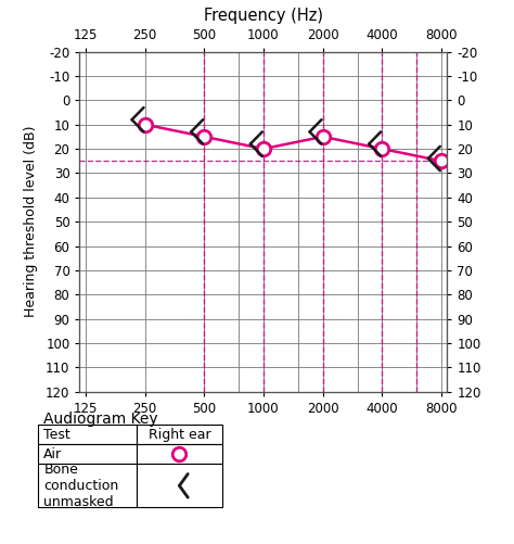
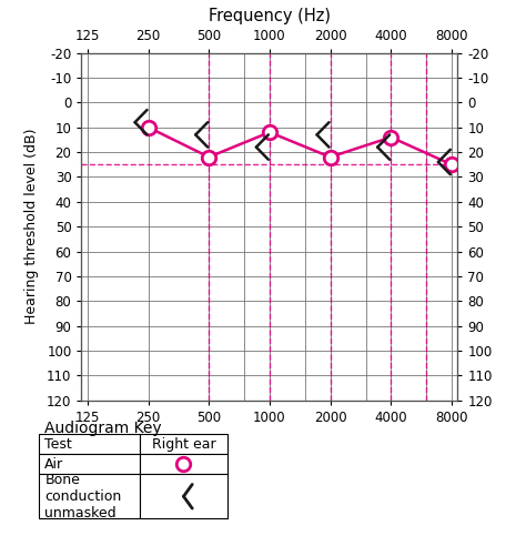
500: 15 -> 22
1000: 20 -> 12
2000: 15 -> 22
4000: 20 -> 14
